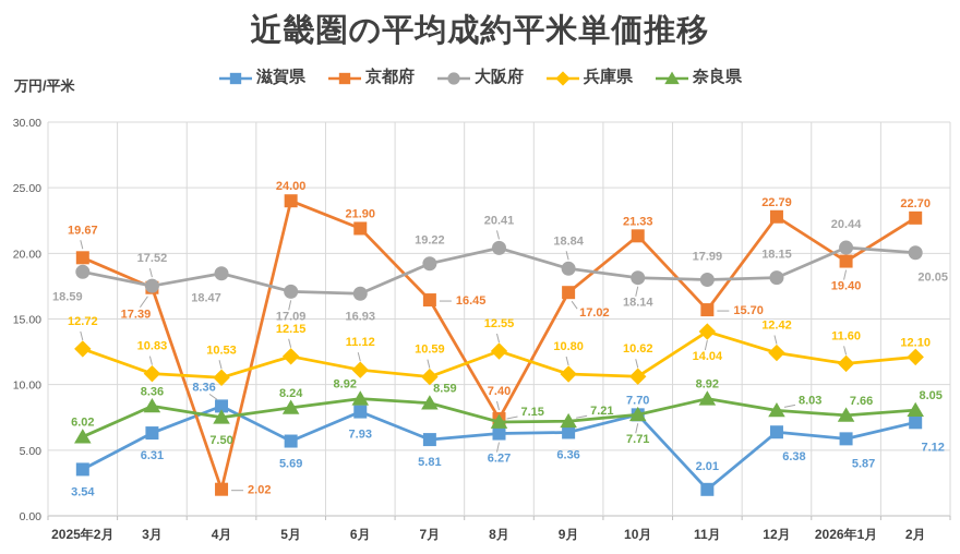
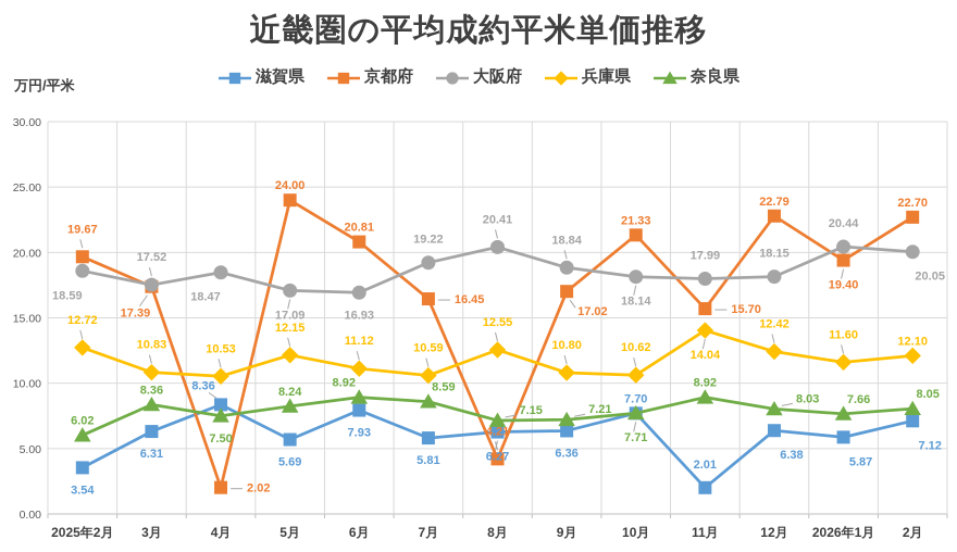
京都府/6月: 21.90 -> 20.81
京都府/8月: 7.40 -> 4.21
